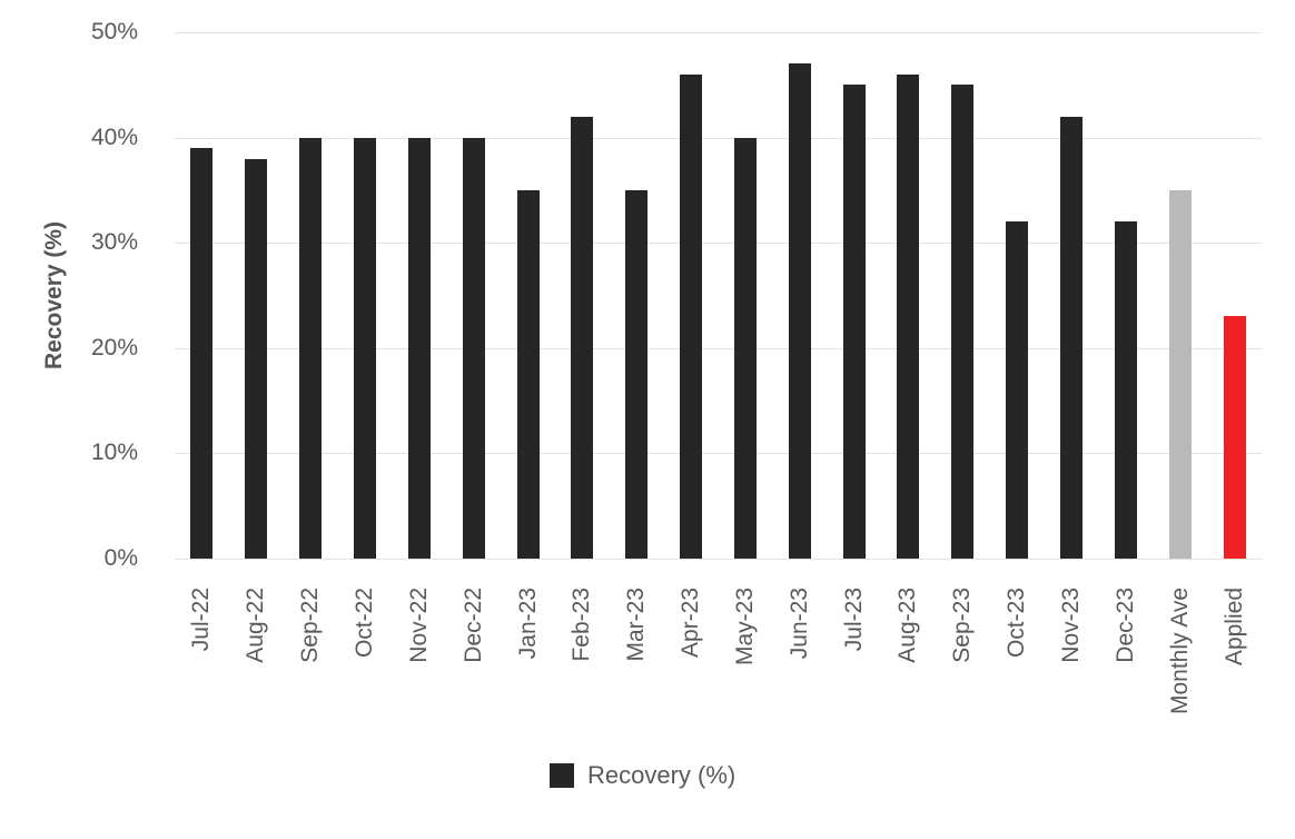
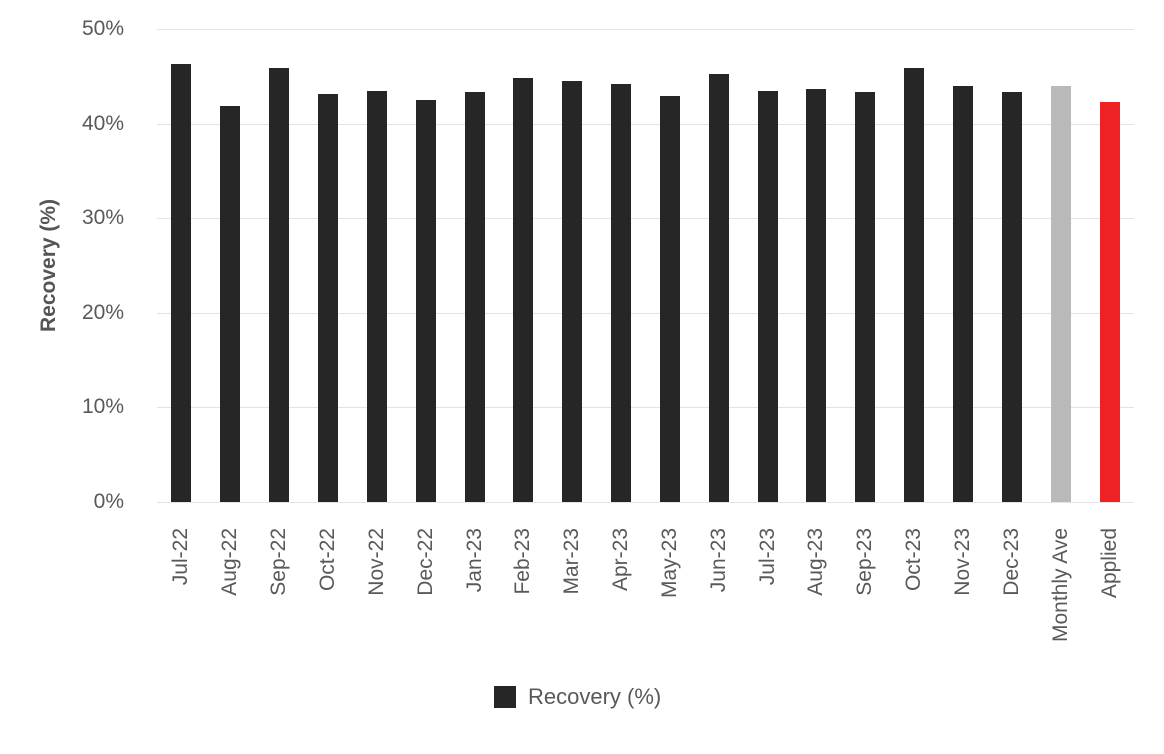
Jul-22: 39% -> 46%
Aug-22: 38% -> 42%
Sep-22: 40% -> 46%
Oct-22: 40% -> 43%
Nov-22: 40% -> 44%
Dec-22: 40% -> 42%
Jan-23: 35% -> 43%
Feb-23: 42% -> 45%
Mar-23: 35% -> 44%
Apr-23: 46% -> 44%
May-23: 40% -> 43%
Jun-23: 47% -> 45%
Jul-23: 45% -> 44%
Aug-23: 46% -> 44%
Sep-23: 45% -> 43%
Oct-23: 32% -> 46%
Nov-23: 42% -> 44%
Dec-23: 32% -> 43%
Monthly Ave: 35% -> 44%
Applied: 23% -> 42%
